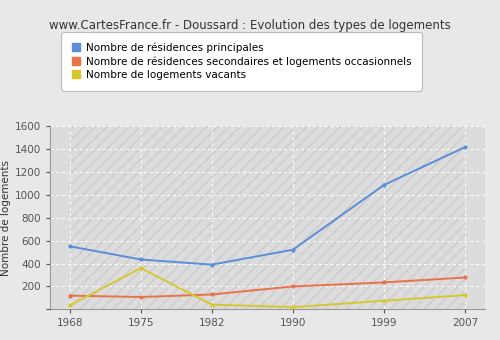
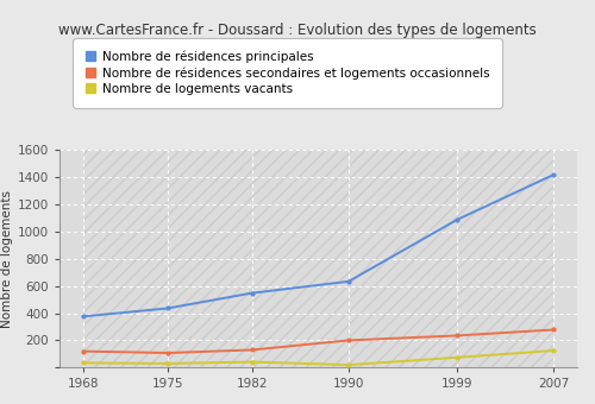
Nombre de résidences principales/1968: 550 -> 380
Nombre de logements vacants/1975: 360 -> 30
Nombre de résidences principales/1982: 390 -> 550
Nombre de résidences principales/1990: 520 -> 630
